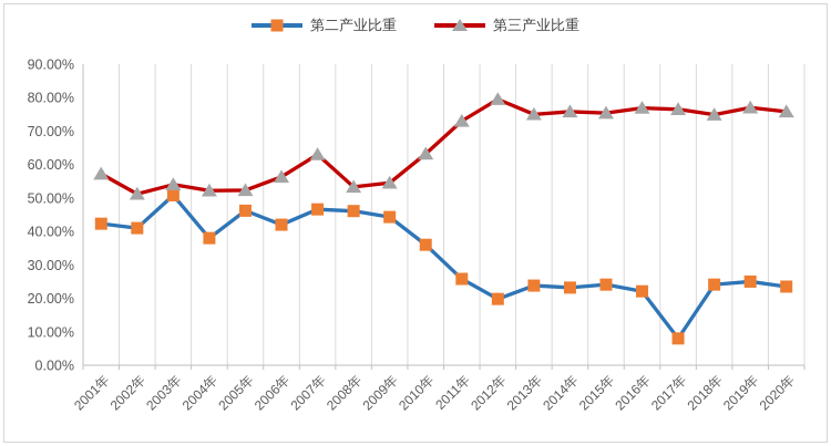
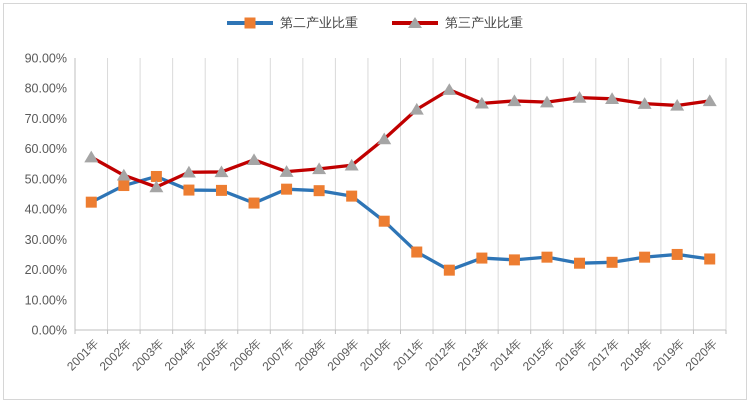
第二产业比重/2002年: 41% -> 48%
第三产业比重/2003年: 54% -> 47%
第二产业比重/2004年: 38% -> 46%
第三产业比重/2007年: 63% -> 52%
第二产业比重/2017年: 8% -> 22%
第三产业比重/2019年: 77% -> 74%
